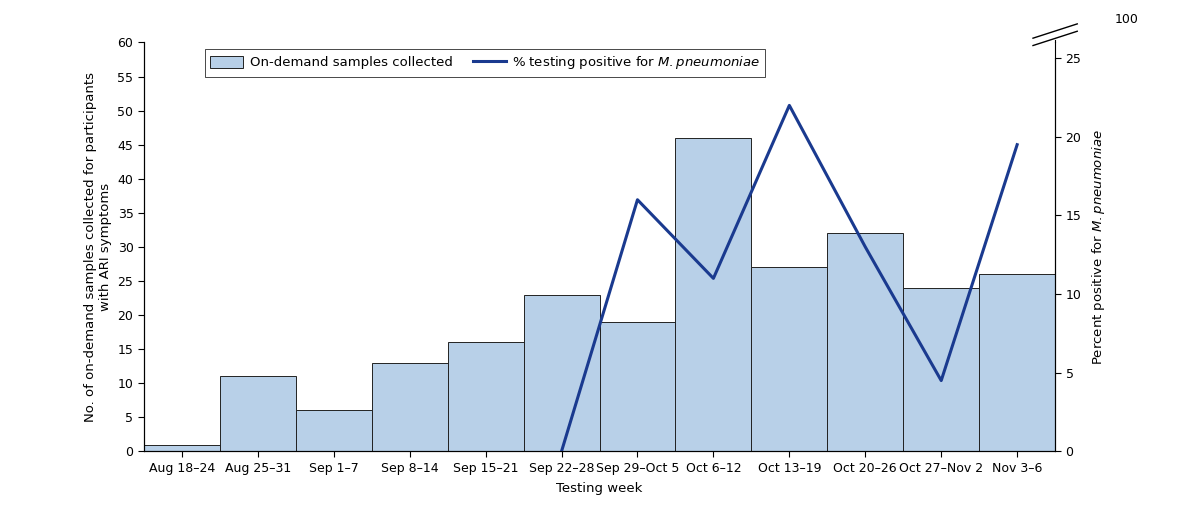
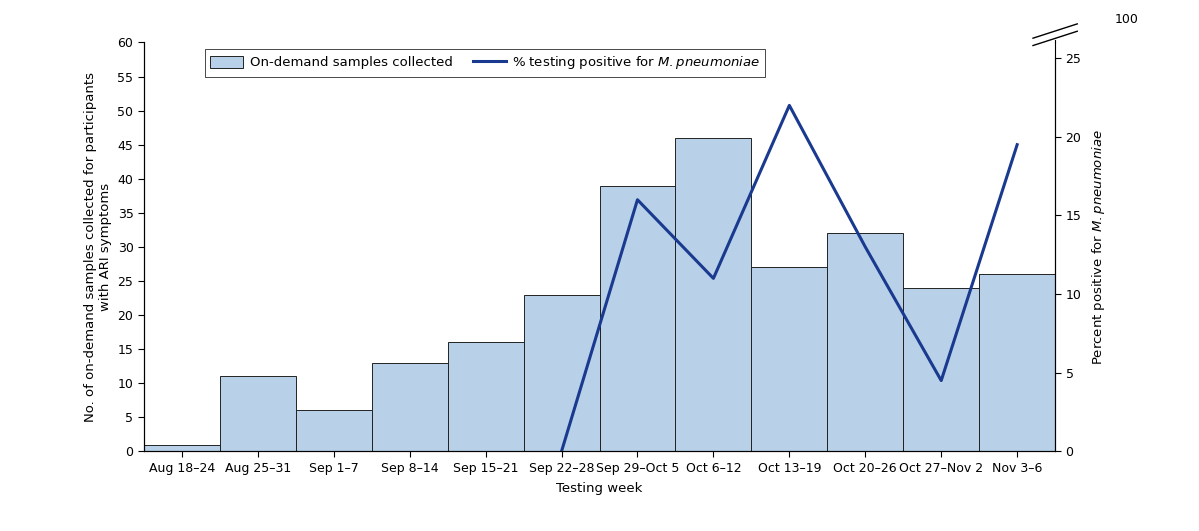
On-demand samples collected/Sep 29–Oct 5: 19 -> 39
